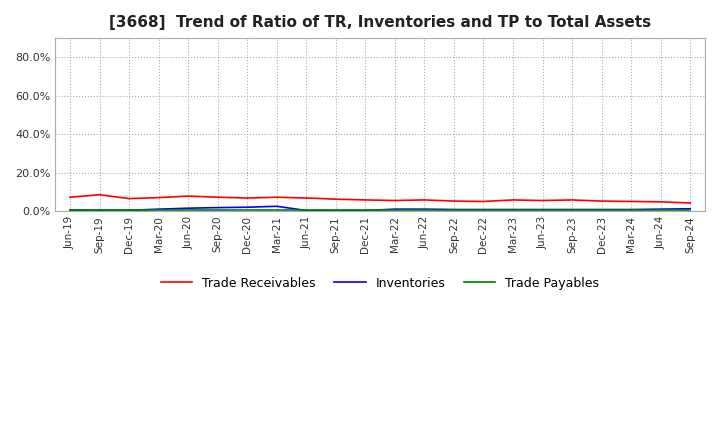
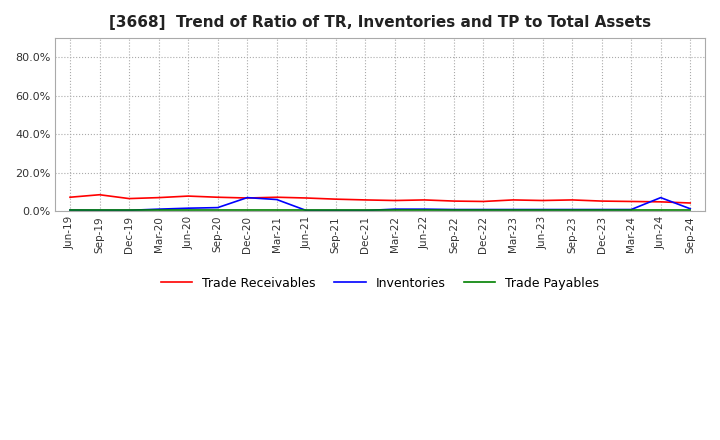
Inventories/Dec-20: 2% -> 7%
Inventories/Mar-21: 2% -> 6%
Inventories/Jun-24: 1% -> 7%
